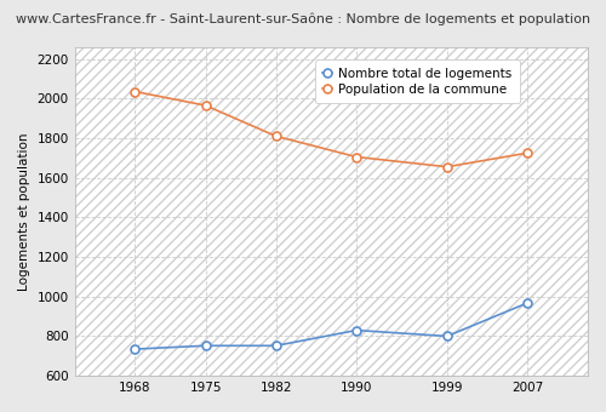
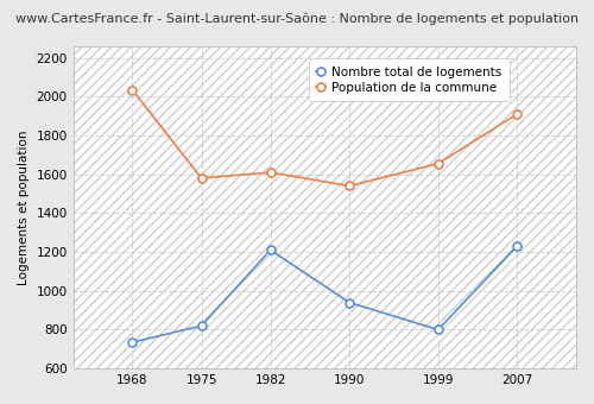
Nombre total de logements/1975: 750 -> 820
Population de la commune/1975: 1960 -> 1580
Nombre total de logements/1982: 750 -> 1210
Population de la commune/1982: 1810 -> 1610
Nombre total de logements/1990: 830 -> 940
Population de la commune/1990: 1700 -> 1540
Nombre total de logements/2007: 970 -> 1230
Population de la commune/2007: 1720 -> 1910
